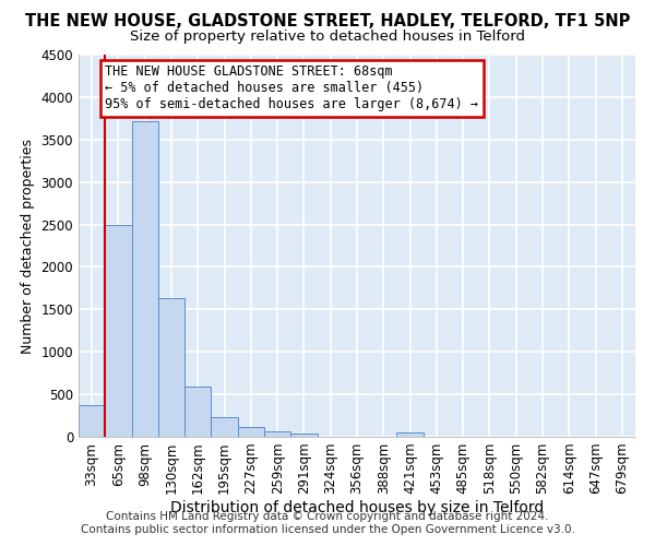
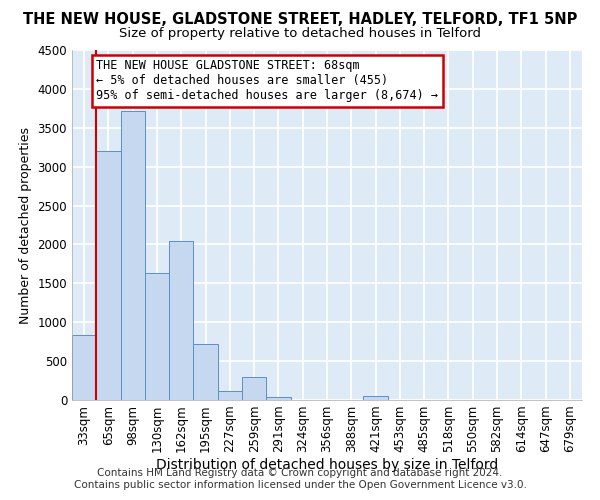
33sqm: 370 -> 840
65sqm: 2500 -> 3200
162sqm: 590 -> 2040
195sqm: 230 -> 720
259sqm: 60 -> 300
